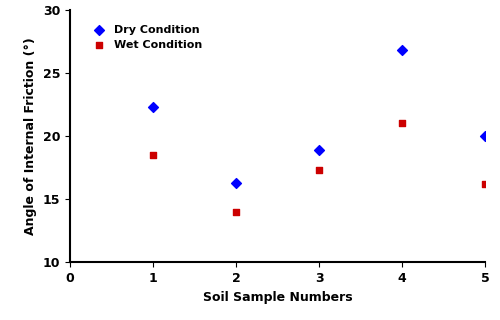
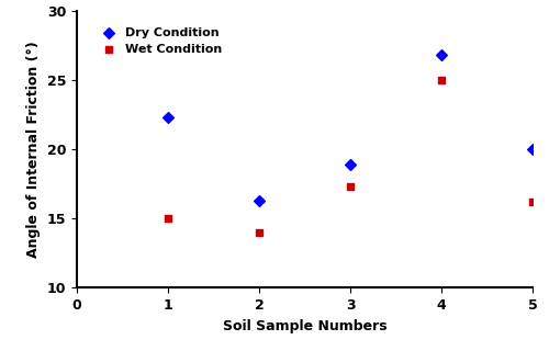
Wet Condition/1: 18.5 -> 15.0
Wet Condition/4: 21.0 -> 25.0
